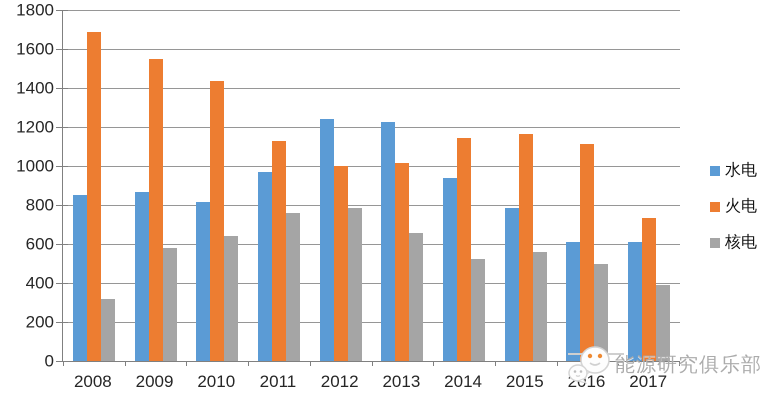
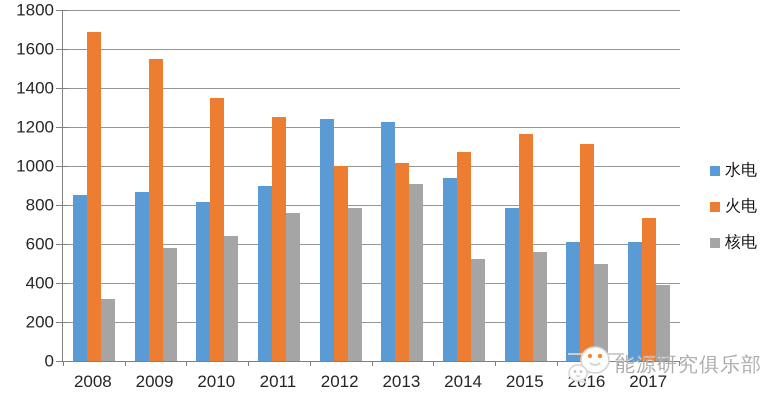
火电/2010: 1440 -> 1350
水电/2011: 970 -> 900
火电/2011: 1130 -> 1250
核电/2013: 660 -> 910
火电/2014: 1140 -> 1070
